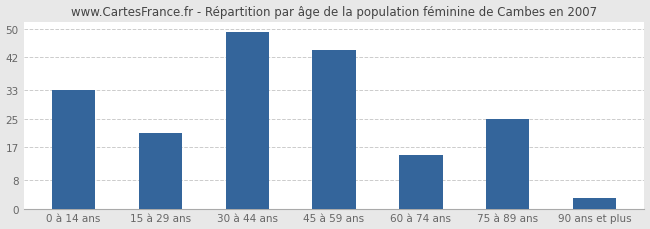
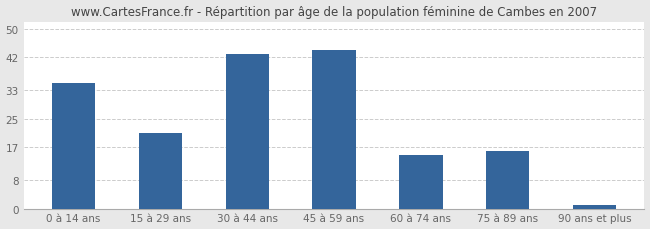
0 à 14 ans: 33 -> 35
30 à 44 ans: 49 -> 43
75 à 89 ans: 25 -> 16
90 ans et plus: 3 -> 1
